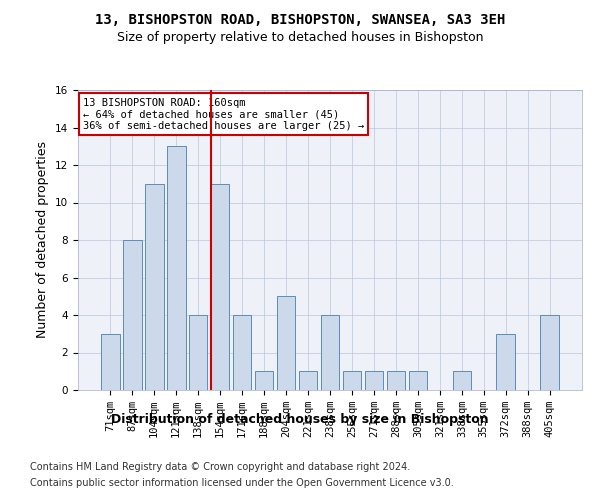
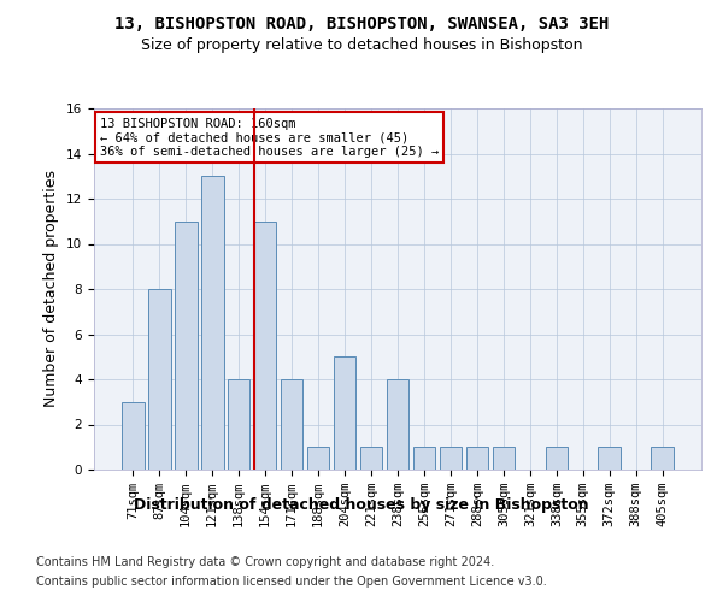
372sqm: 3 -> 1
405sqm: 4 -> 1
